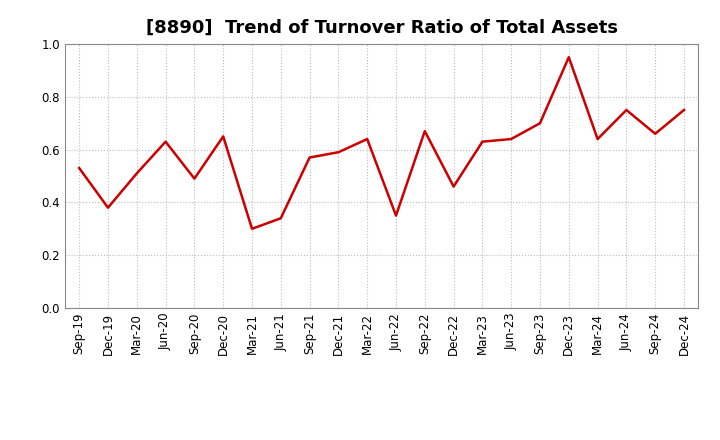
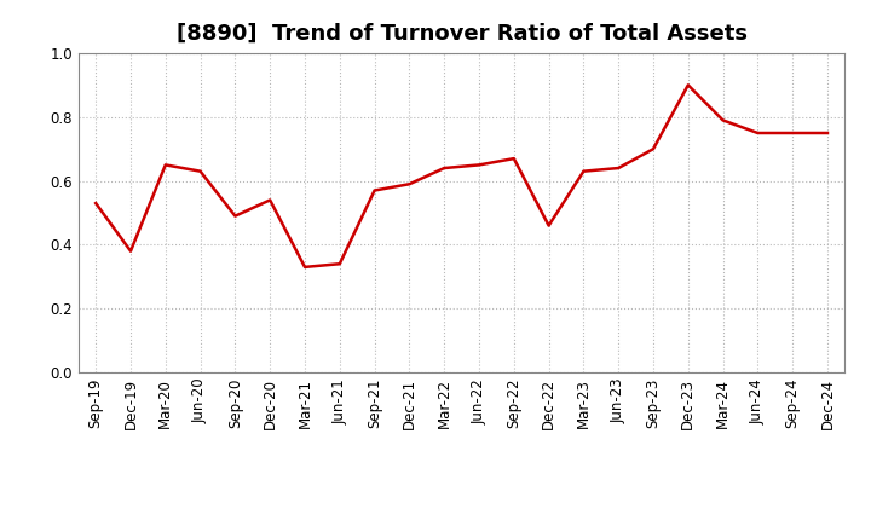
Mar-20: 0.51 -> 0.65
Dec-20: 0.65 -> 0.54
Mar-21: 0.30 -> 0.33
Jun-22: 0.35 -> 0.65
Dec-23: 0.95 -> 0.90
Mar-24: 0.64 -> 0.79
Sep-24: 0.66 -> 0.75
